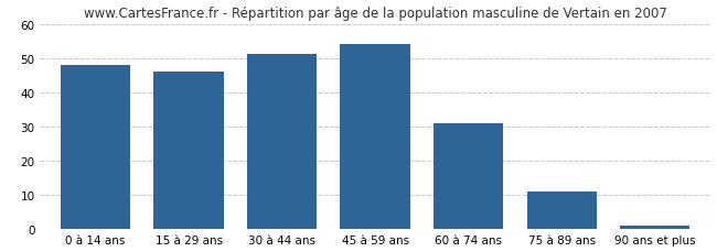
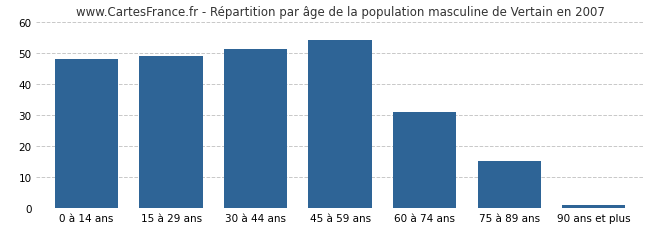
15 à 29 ans: 46 -> 49
75 à 89 ans: 11 -> 15
